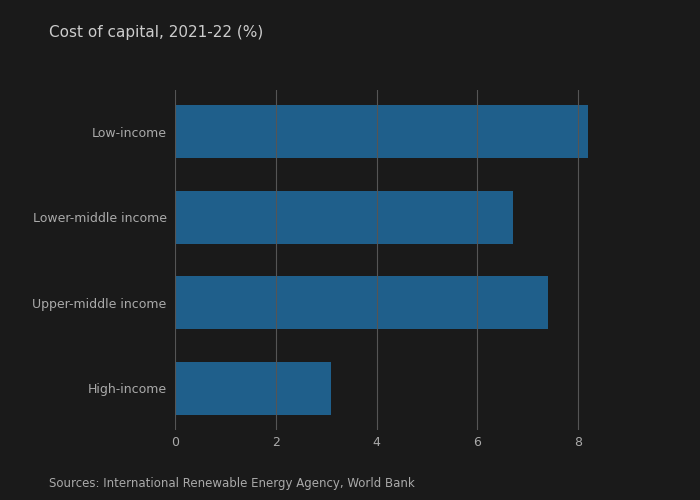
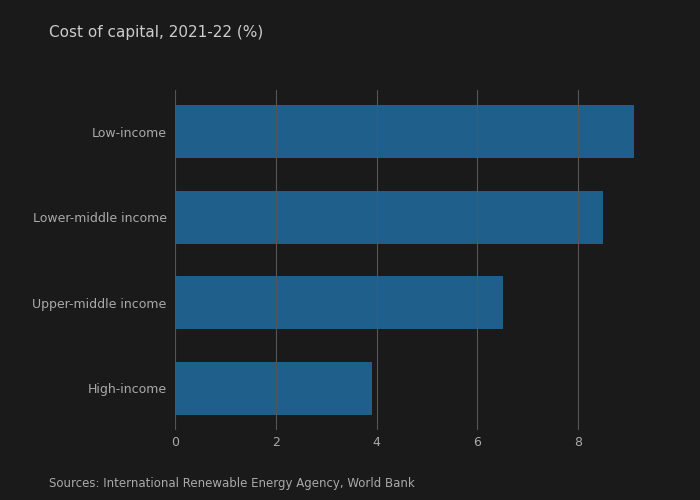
Low-income: 8.2 -> 9.1
Lower-middle income: 6.7 -> 8.5
Upper-middle income: 7.4 -> 6.5
High-income: 3.1 -> 3.9
